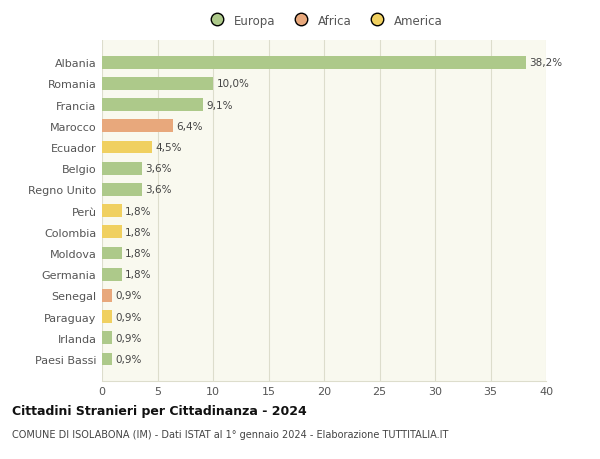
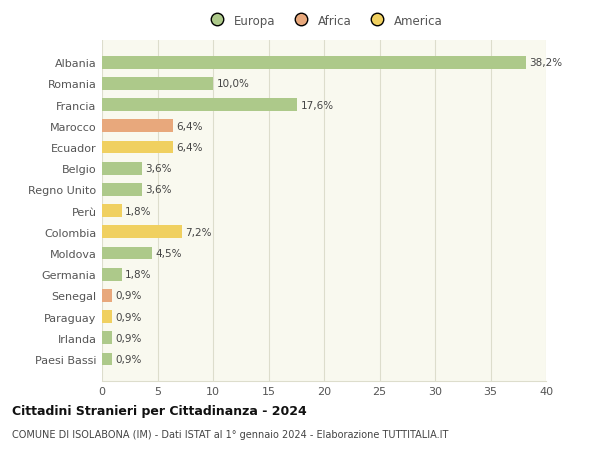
Francia: 9,1% -> 17,6%
Ecuador: 4,5% -> 6,4%
Colombia: 1,8% -> 7,2%
Moldova: 1,8% -> 4,5%
